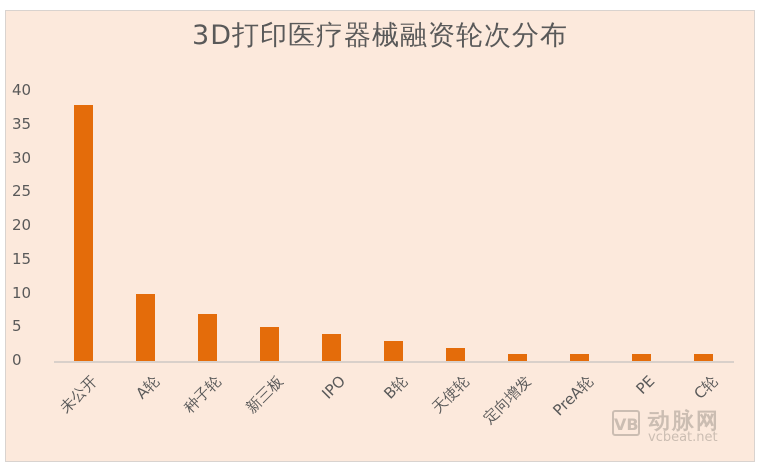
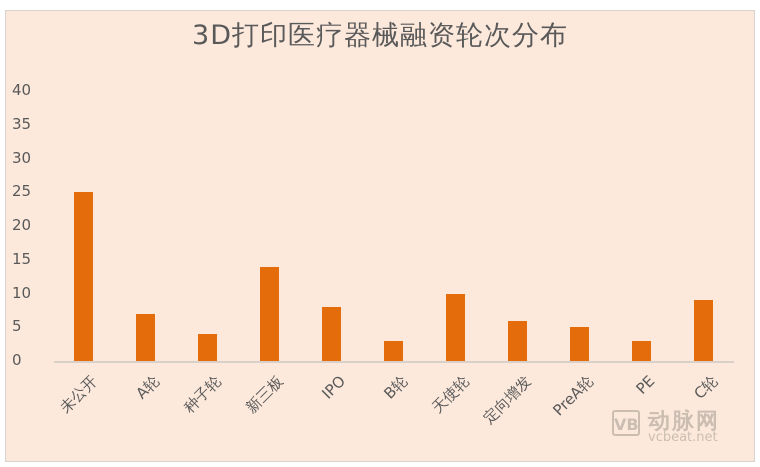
未公开: 38 -> 25
A轮: 10 -> 7
种子轮: 7 -> 4
新三板: 5 -> 14
IPO: 4 -> 8
天使轮: 2 -> 10
定向增发: 1 -> 6
PreA轮: 1 -> 5
PE: 1 -> 3
C轮: 1 -> 9
